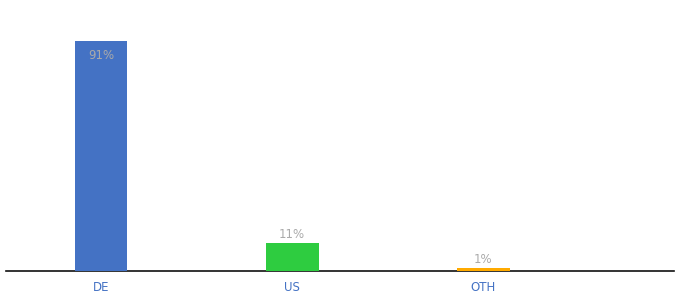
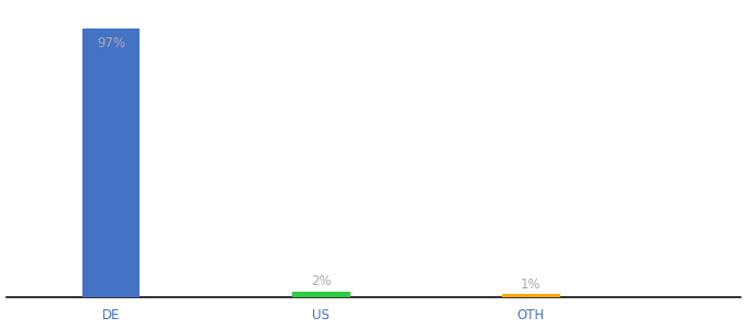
DE: 91% -> 97%
US: 11% -> 2%
